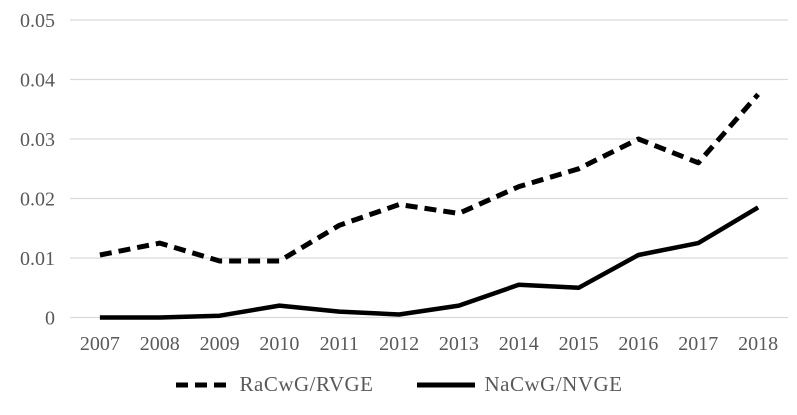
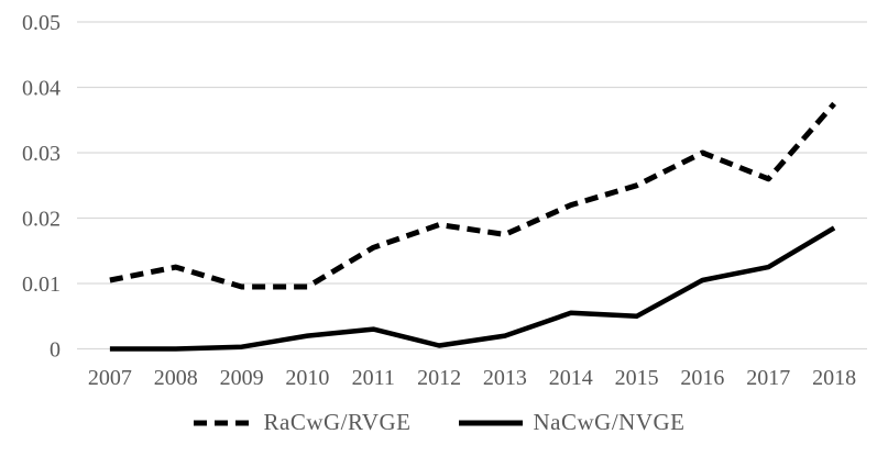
NaCwG/NVGE/2011: 0.001 -> 0.003
